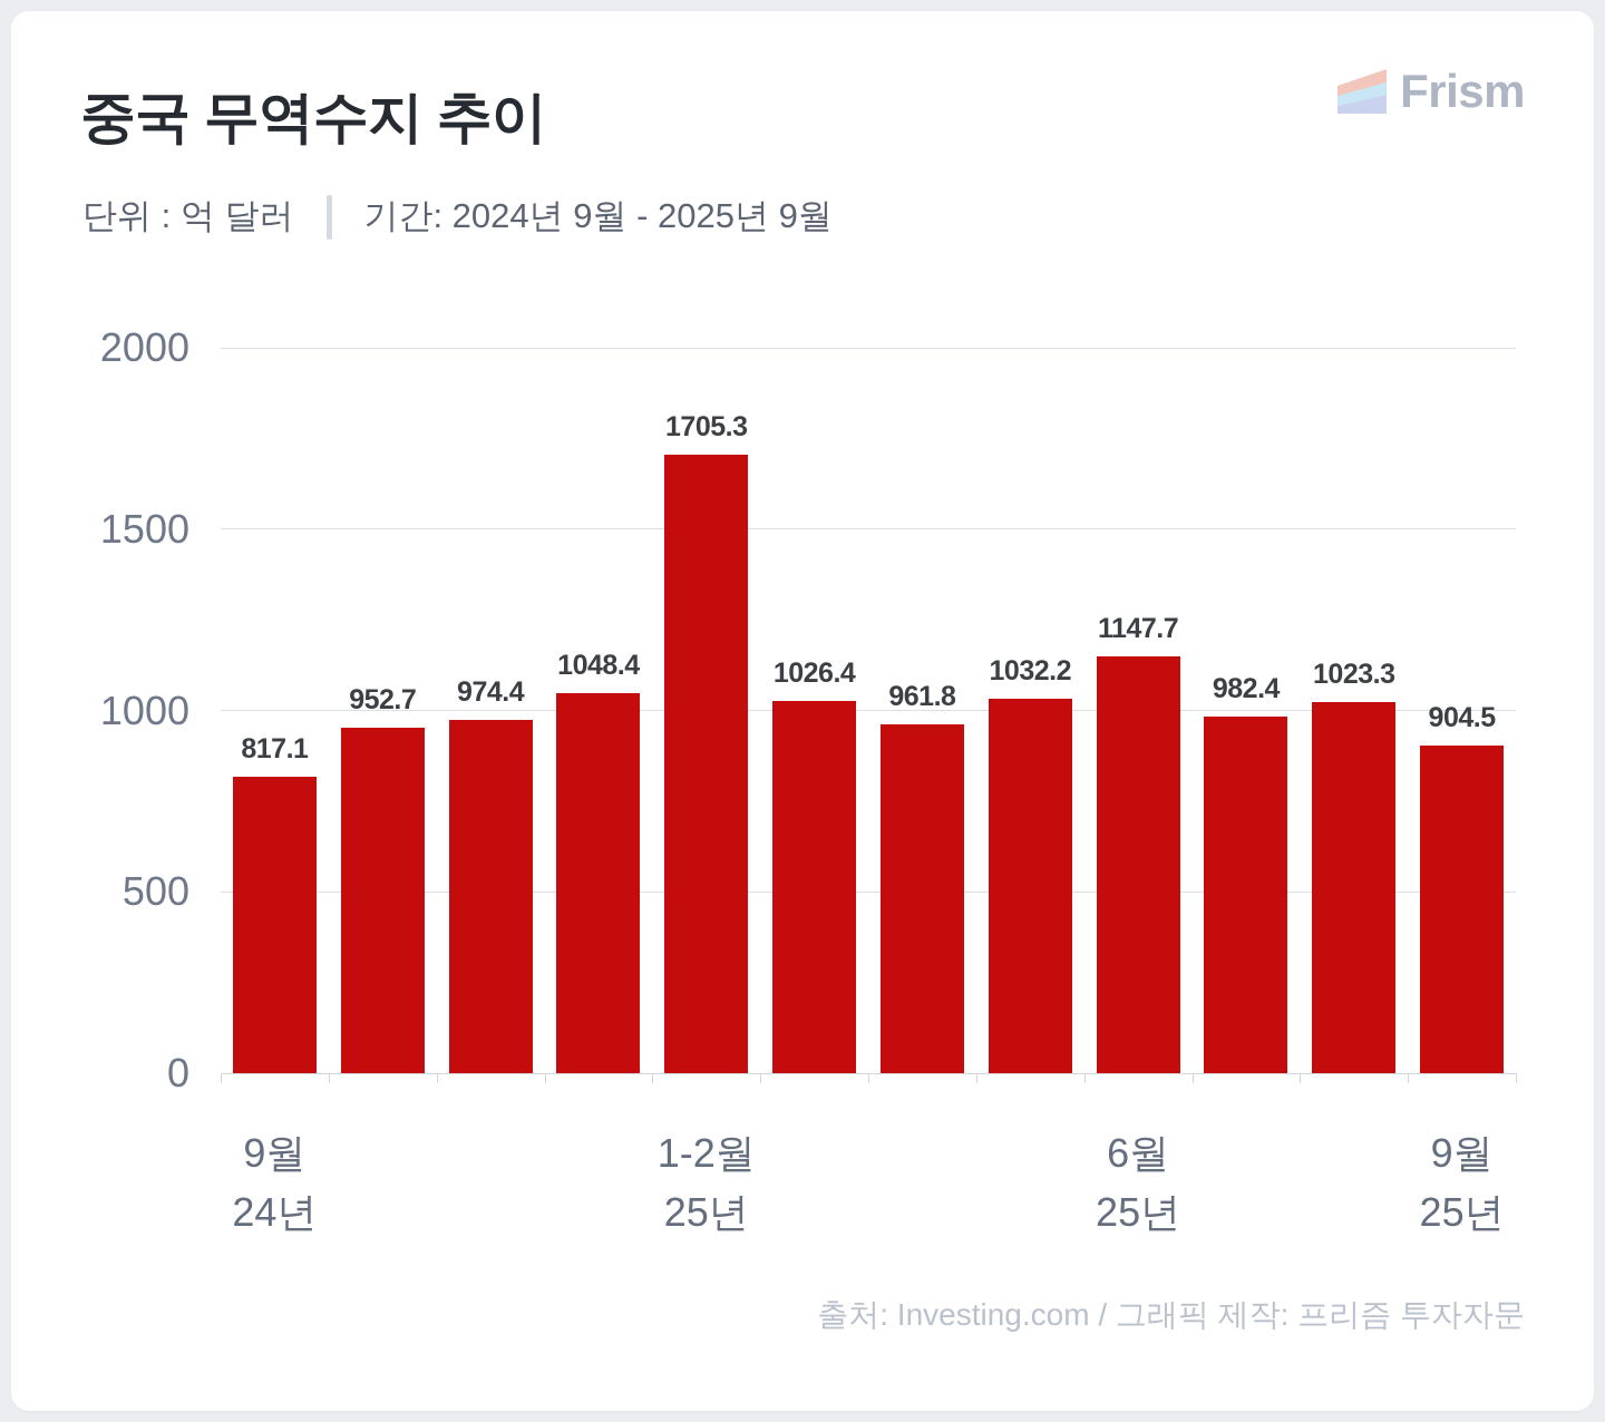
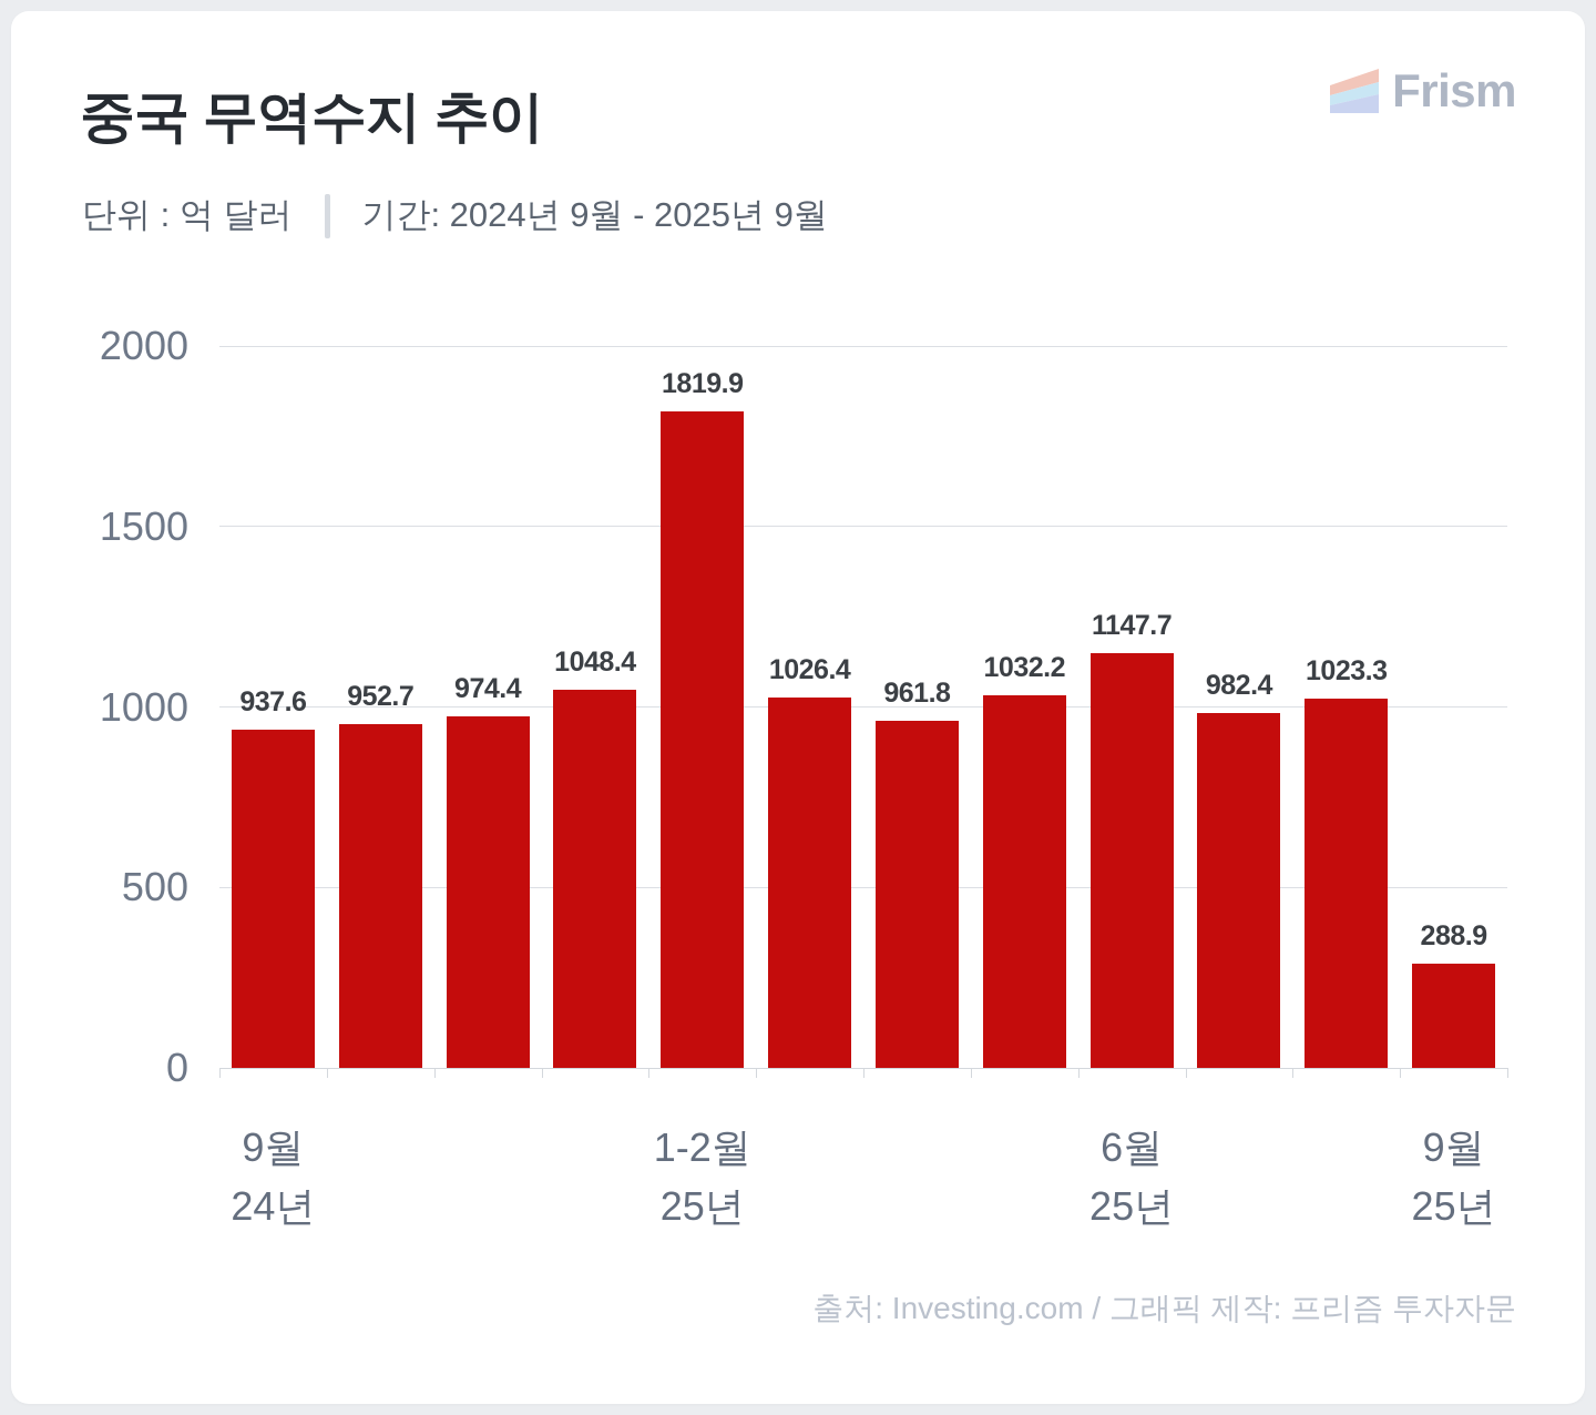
9월 24년: 817.1 -> 937.6
1-2월 25년: 1705.3 -> 1819.9
9월 25년: 904.5 -> 288.9
